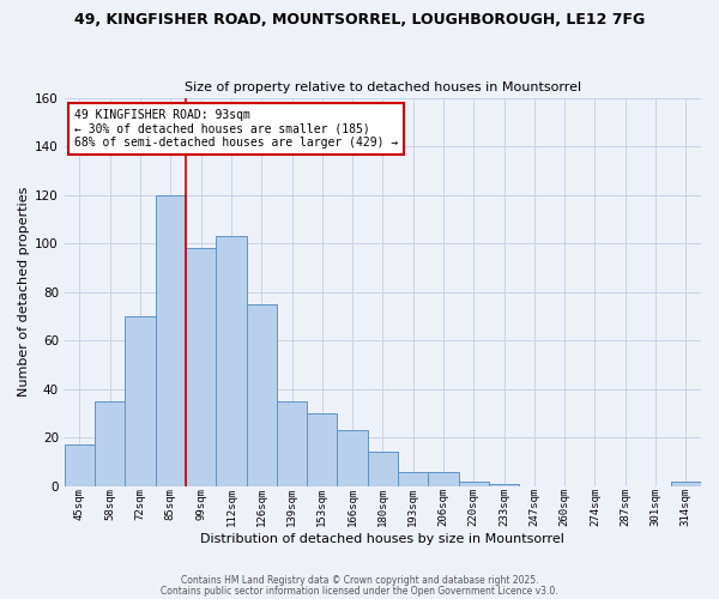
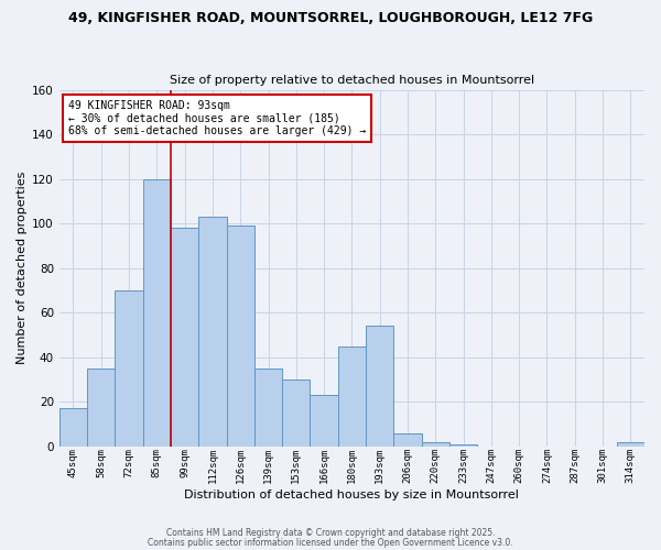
126sqm: 75 -> 99
180sqm: 14 -> 45
193sqm: 6 -> 54
